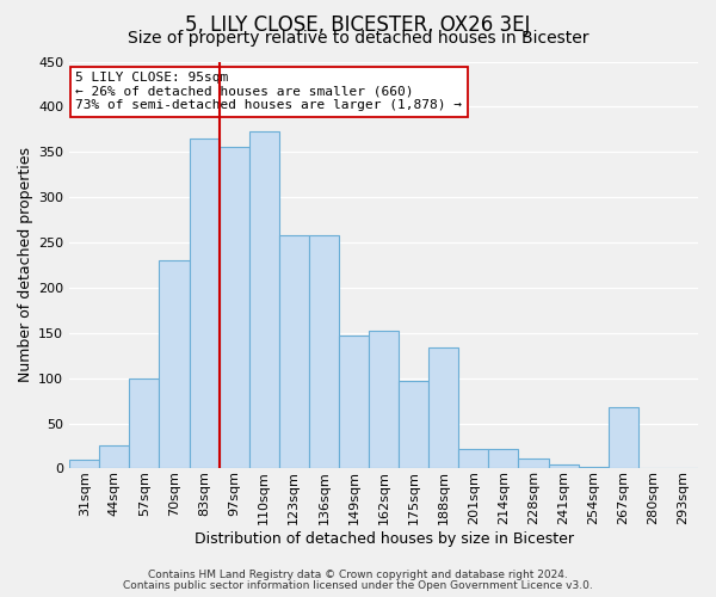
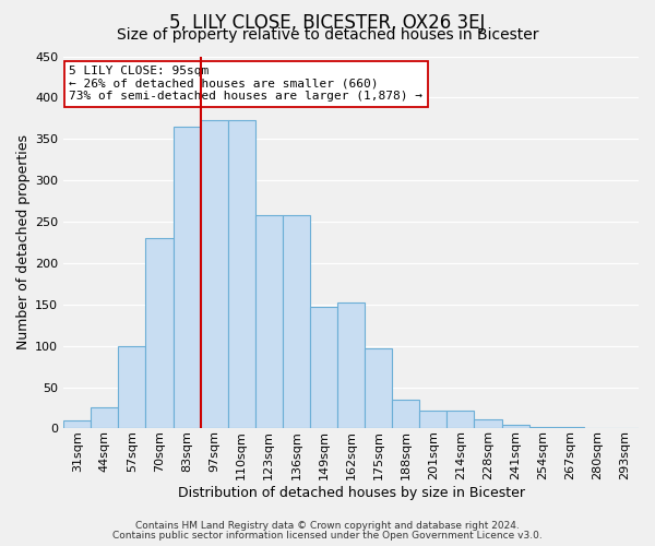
97sqm: 356 -> 373
188sqm: 134 -> 35
267sqm: 68 -> 2
